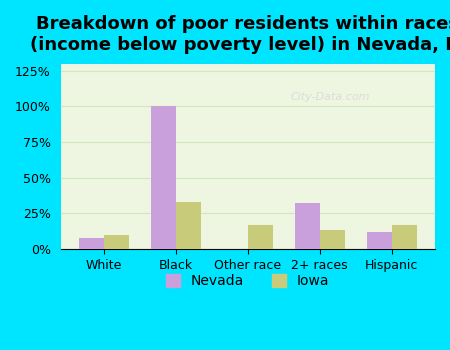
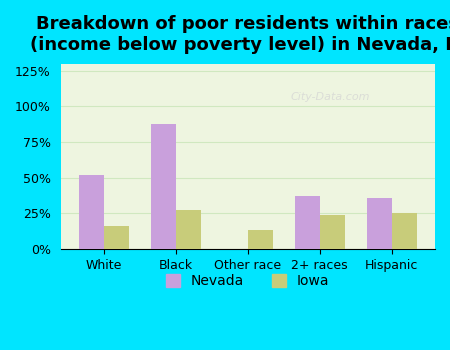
Nevada/White: 8% -> 52%
Iowa/White: 10% -> 16%
Nevada/Black: 100% -> 88%
Iowa/Black: 33% -> 27%
Iowa/Other race: 17% -> 13%
Nevada/2+ races: 32% -> 37%
Iowa/2+ races: 13% -> 24%
Nevada/Hispanic: 12% -> 36%
Iowa/Hispanic: 17% -> 25%
